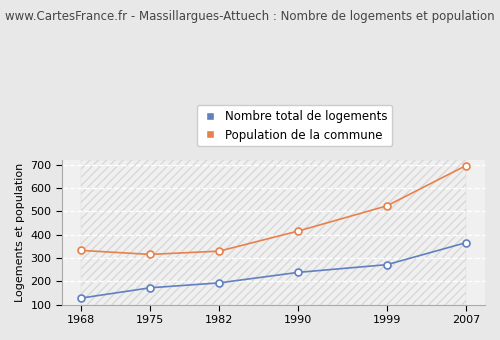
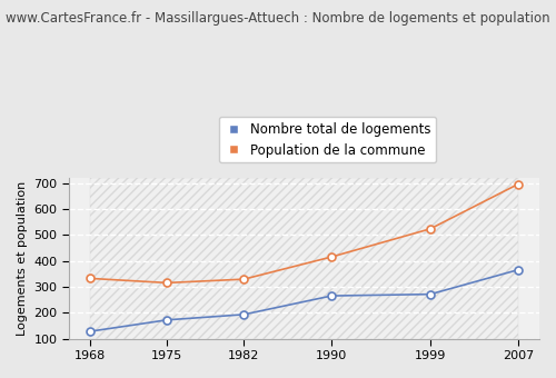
Nombre total de logements/1990: 238 -> 265
